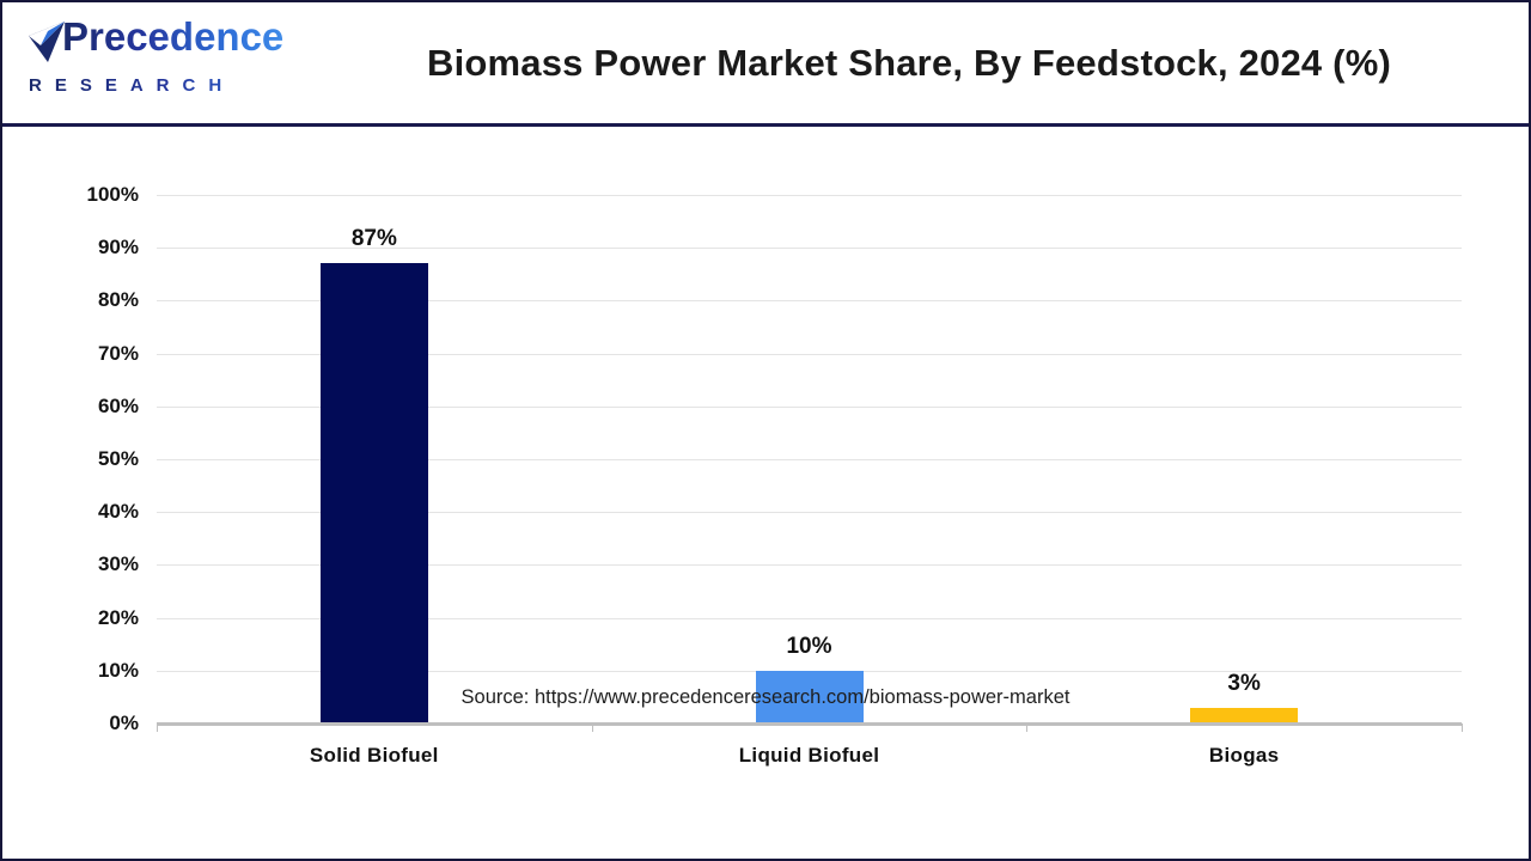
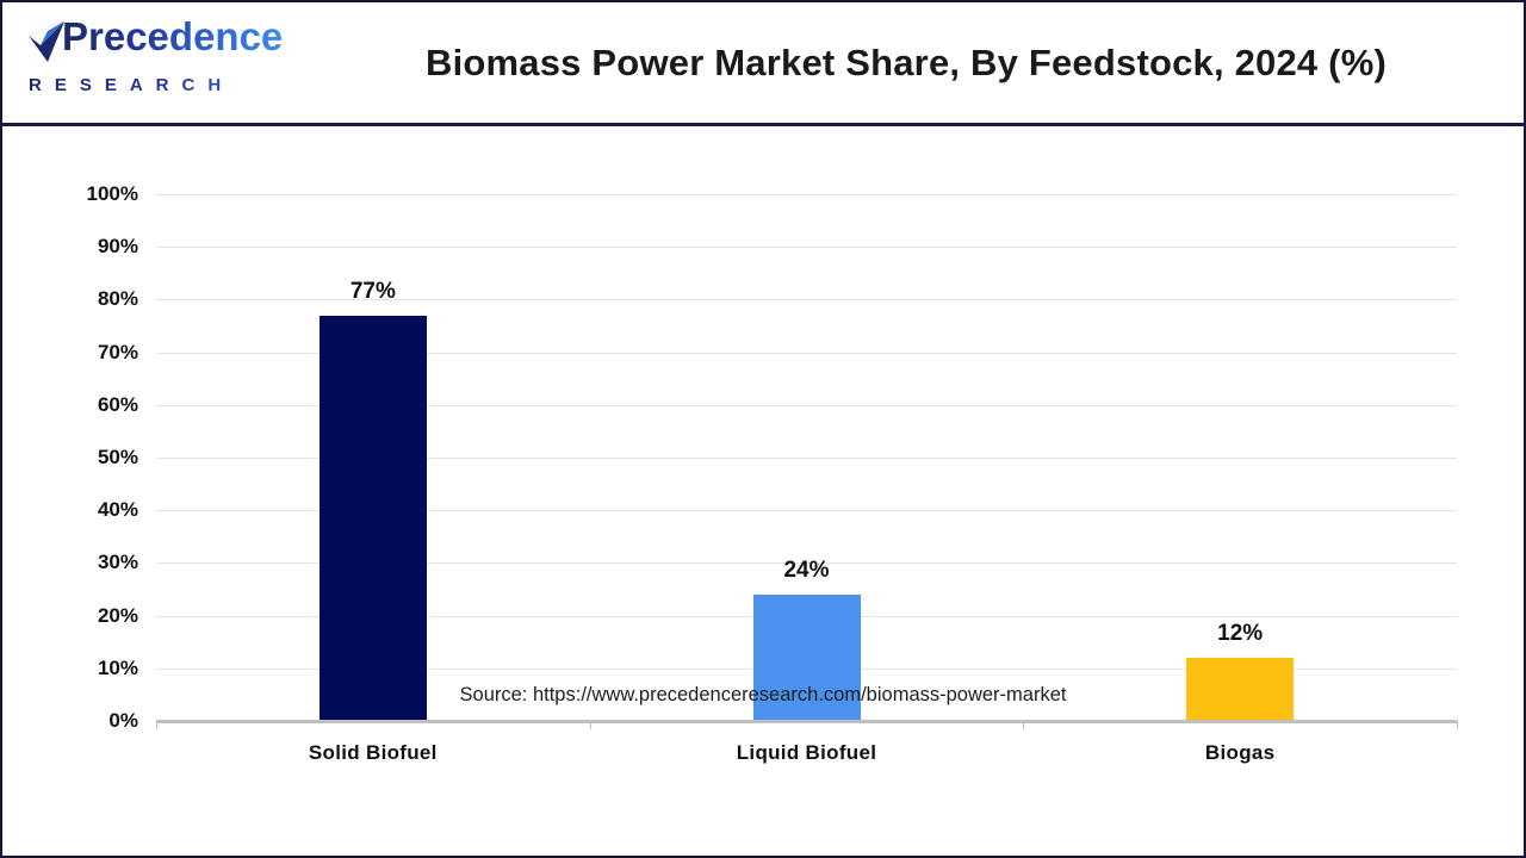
Solid Biofuel: 87% -> 77%
Liquid Biofuel: 10% -> 24%
Biogas: 3% -> 12%
